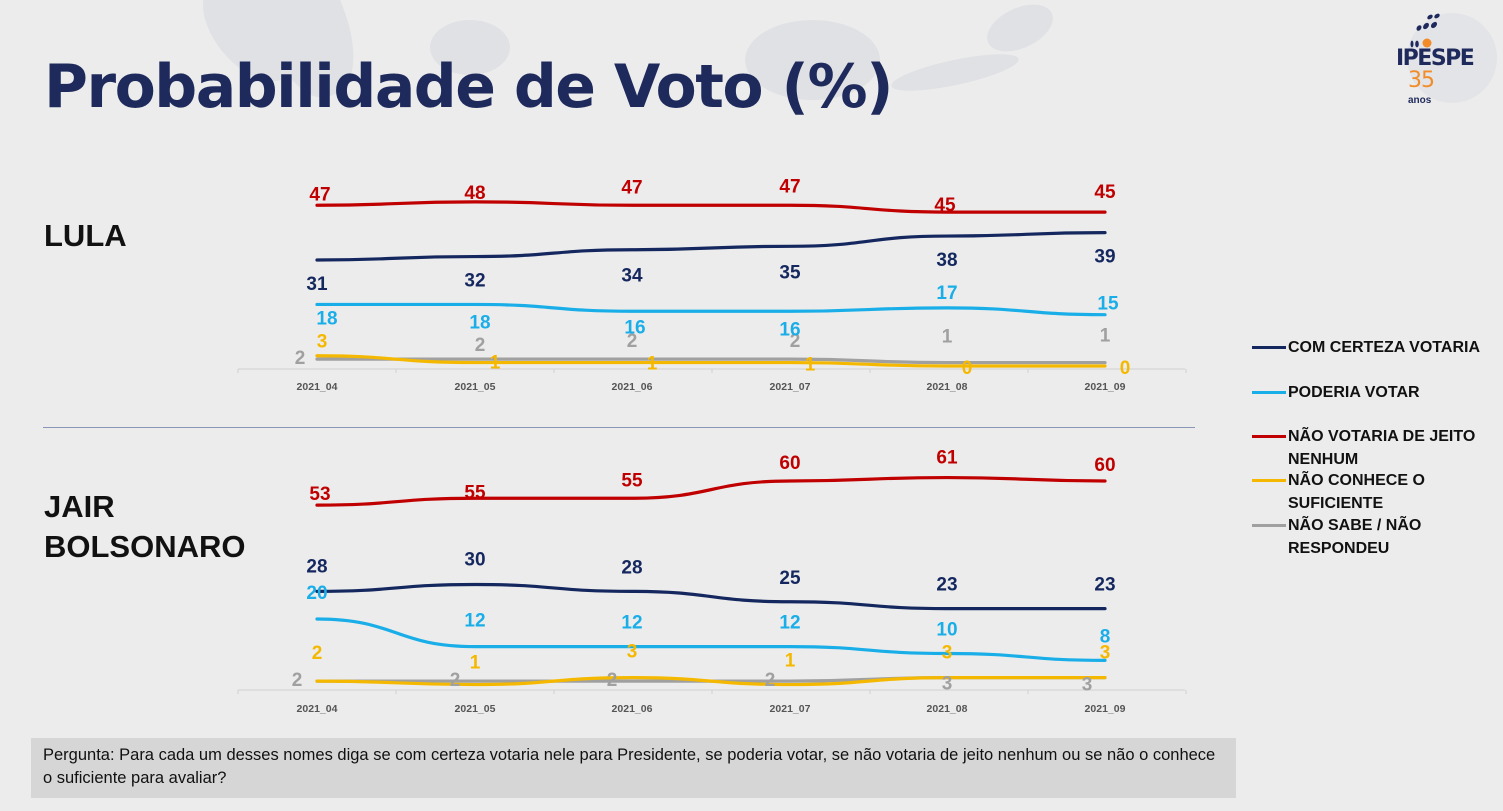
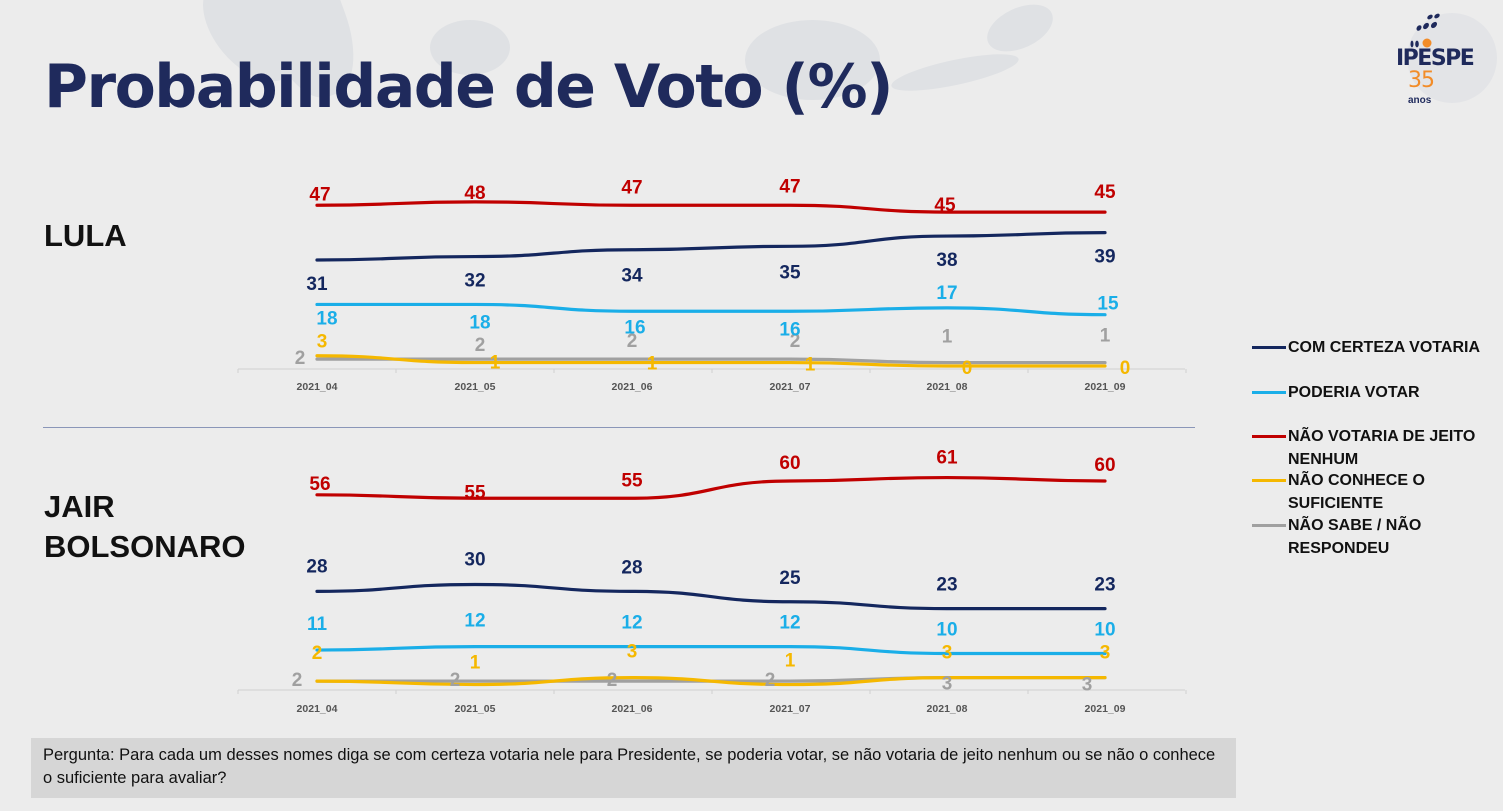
JAIR BOLSONARO/PODERIA VOTAR/2021_04: 20 -> 11
JAIR BOLSONARO/NÃO VOTARIA DE JEITO NENHUM/2021_04: 53 -> 56
JAIR BOLSONARO/PODERIA VOTAR/2021_09: 8 -> 10
